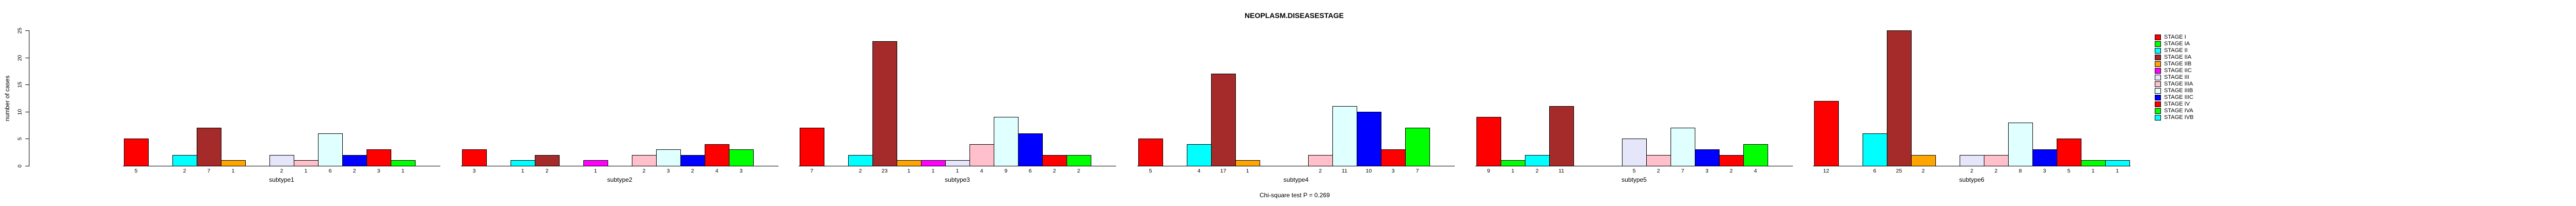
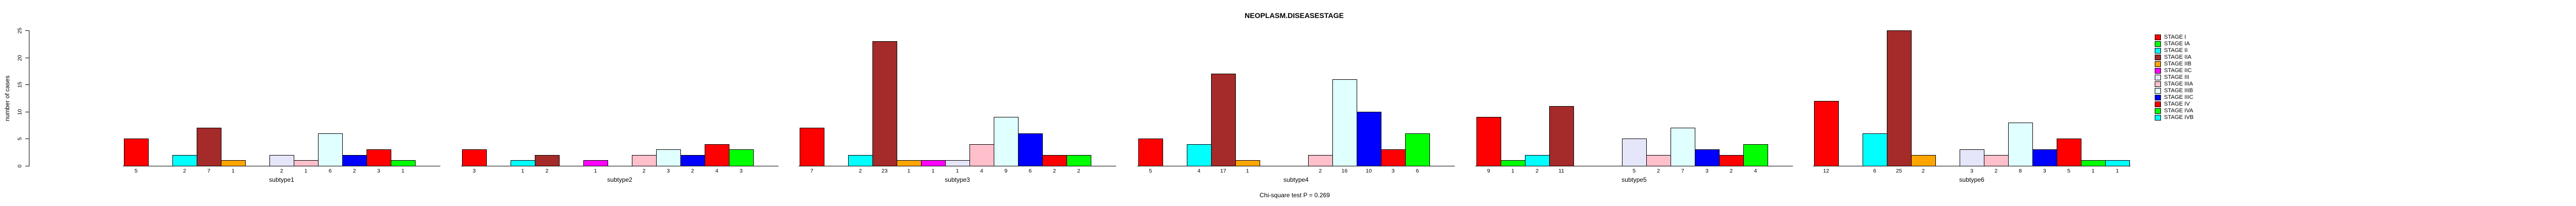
STAGE IIIB/subtype4: 11 -> 16
STAGE IVA/subtype4: 7 -> 6
STAGE III/subtype6: 2 -> 3
